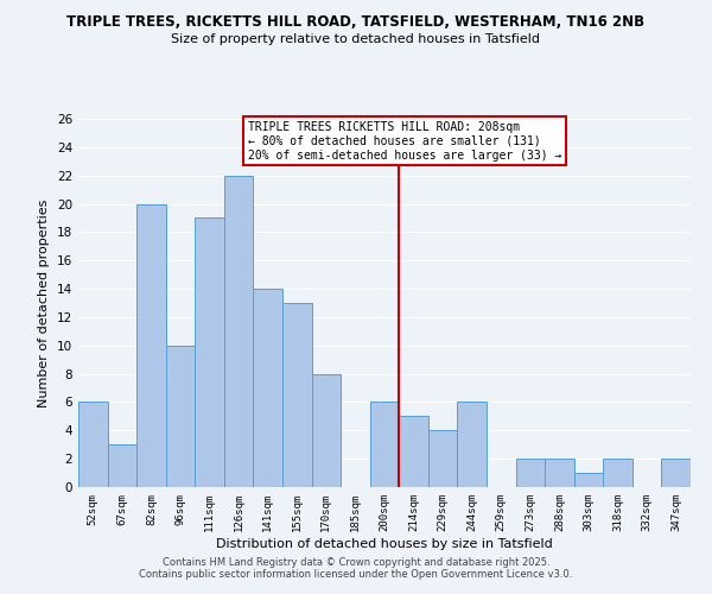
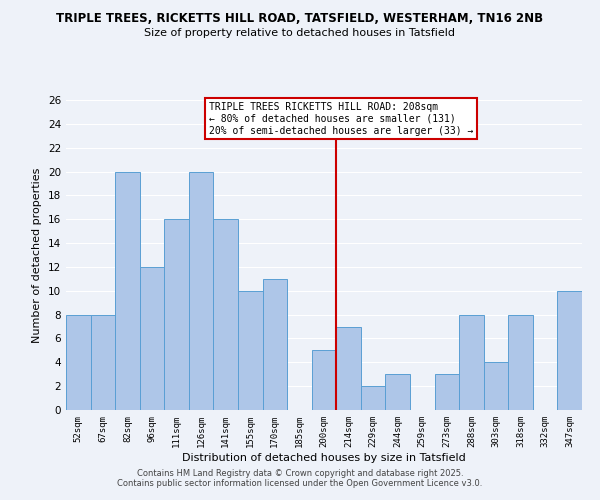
52sqm: 6 -> 8
67sqm: 3 -> 8
96sqm: 10 -> 12
111sqm: 19 -> 16
126sqm: 22 -> 20
141sqm: 14 -> 16
155sqm: 13 -> 10
170sqm: 8 -> 11
200sqm: 6 -> 5
214sqm: 5 -> 7
229sqm: 4 -> 2
244sqm: 6 -> 3
273sqm: 2 -> 3
288sqm: 2 -> 8
303sqm: 1 -> 4
318sqm: 2 -> 8
347sqm: 2 -> 10
